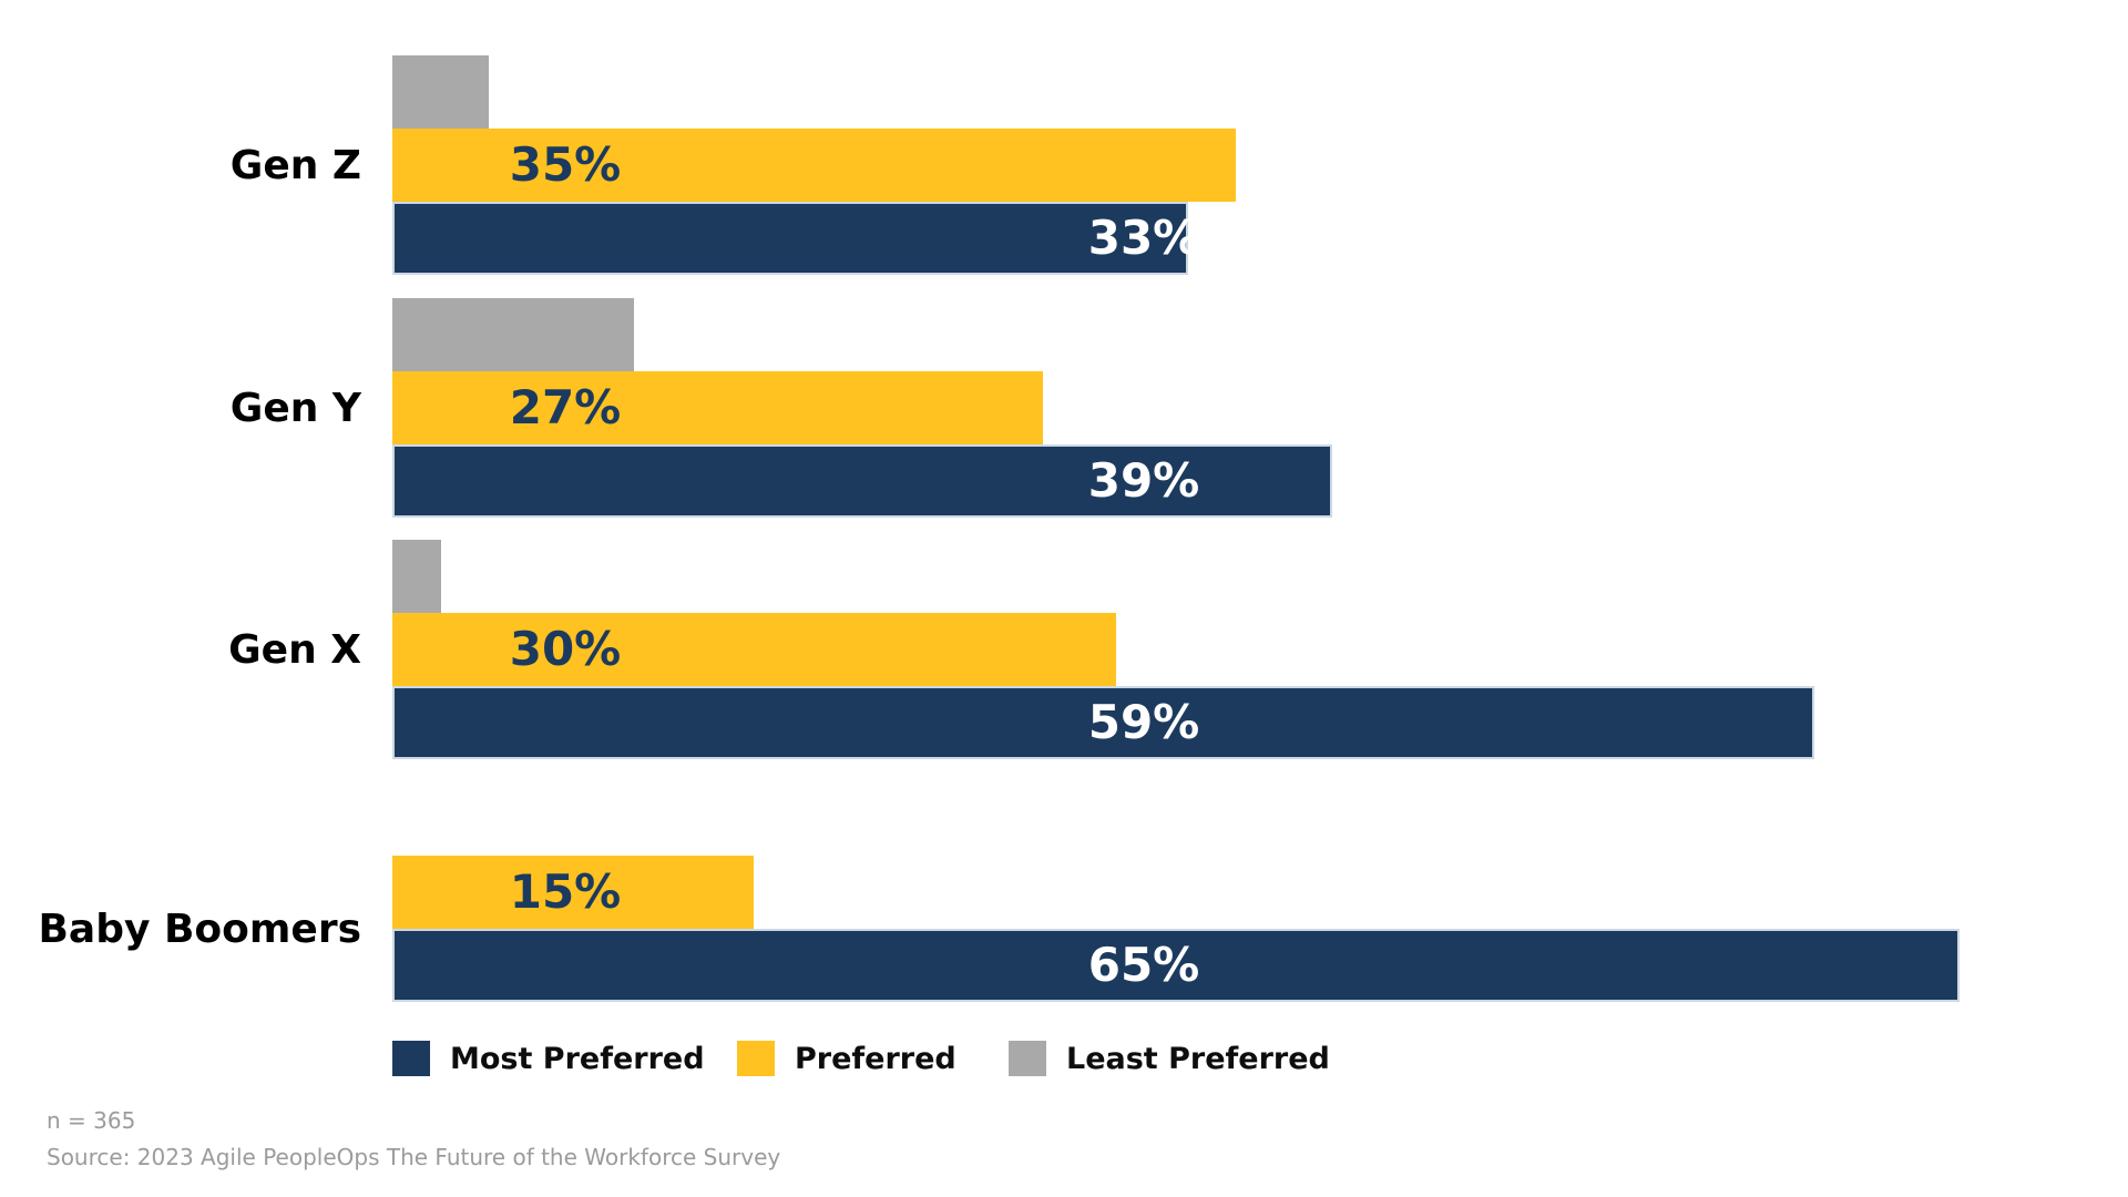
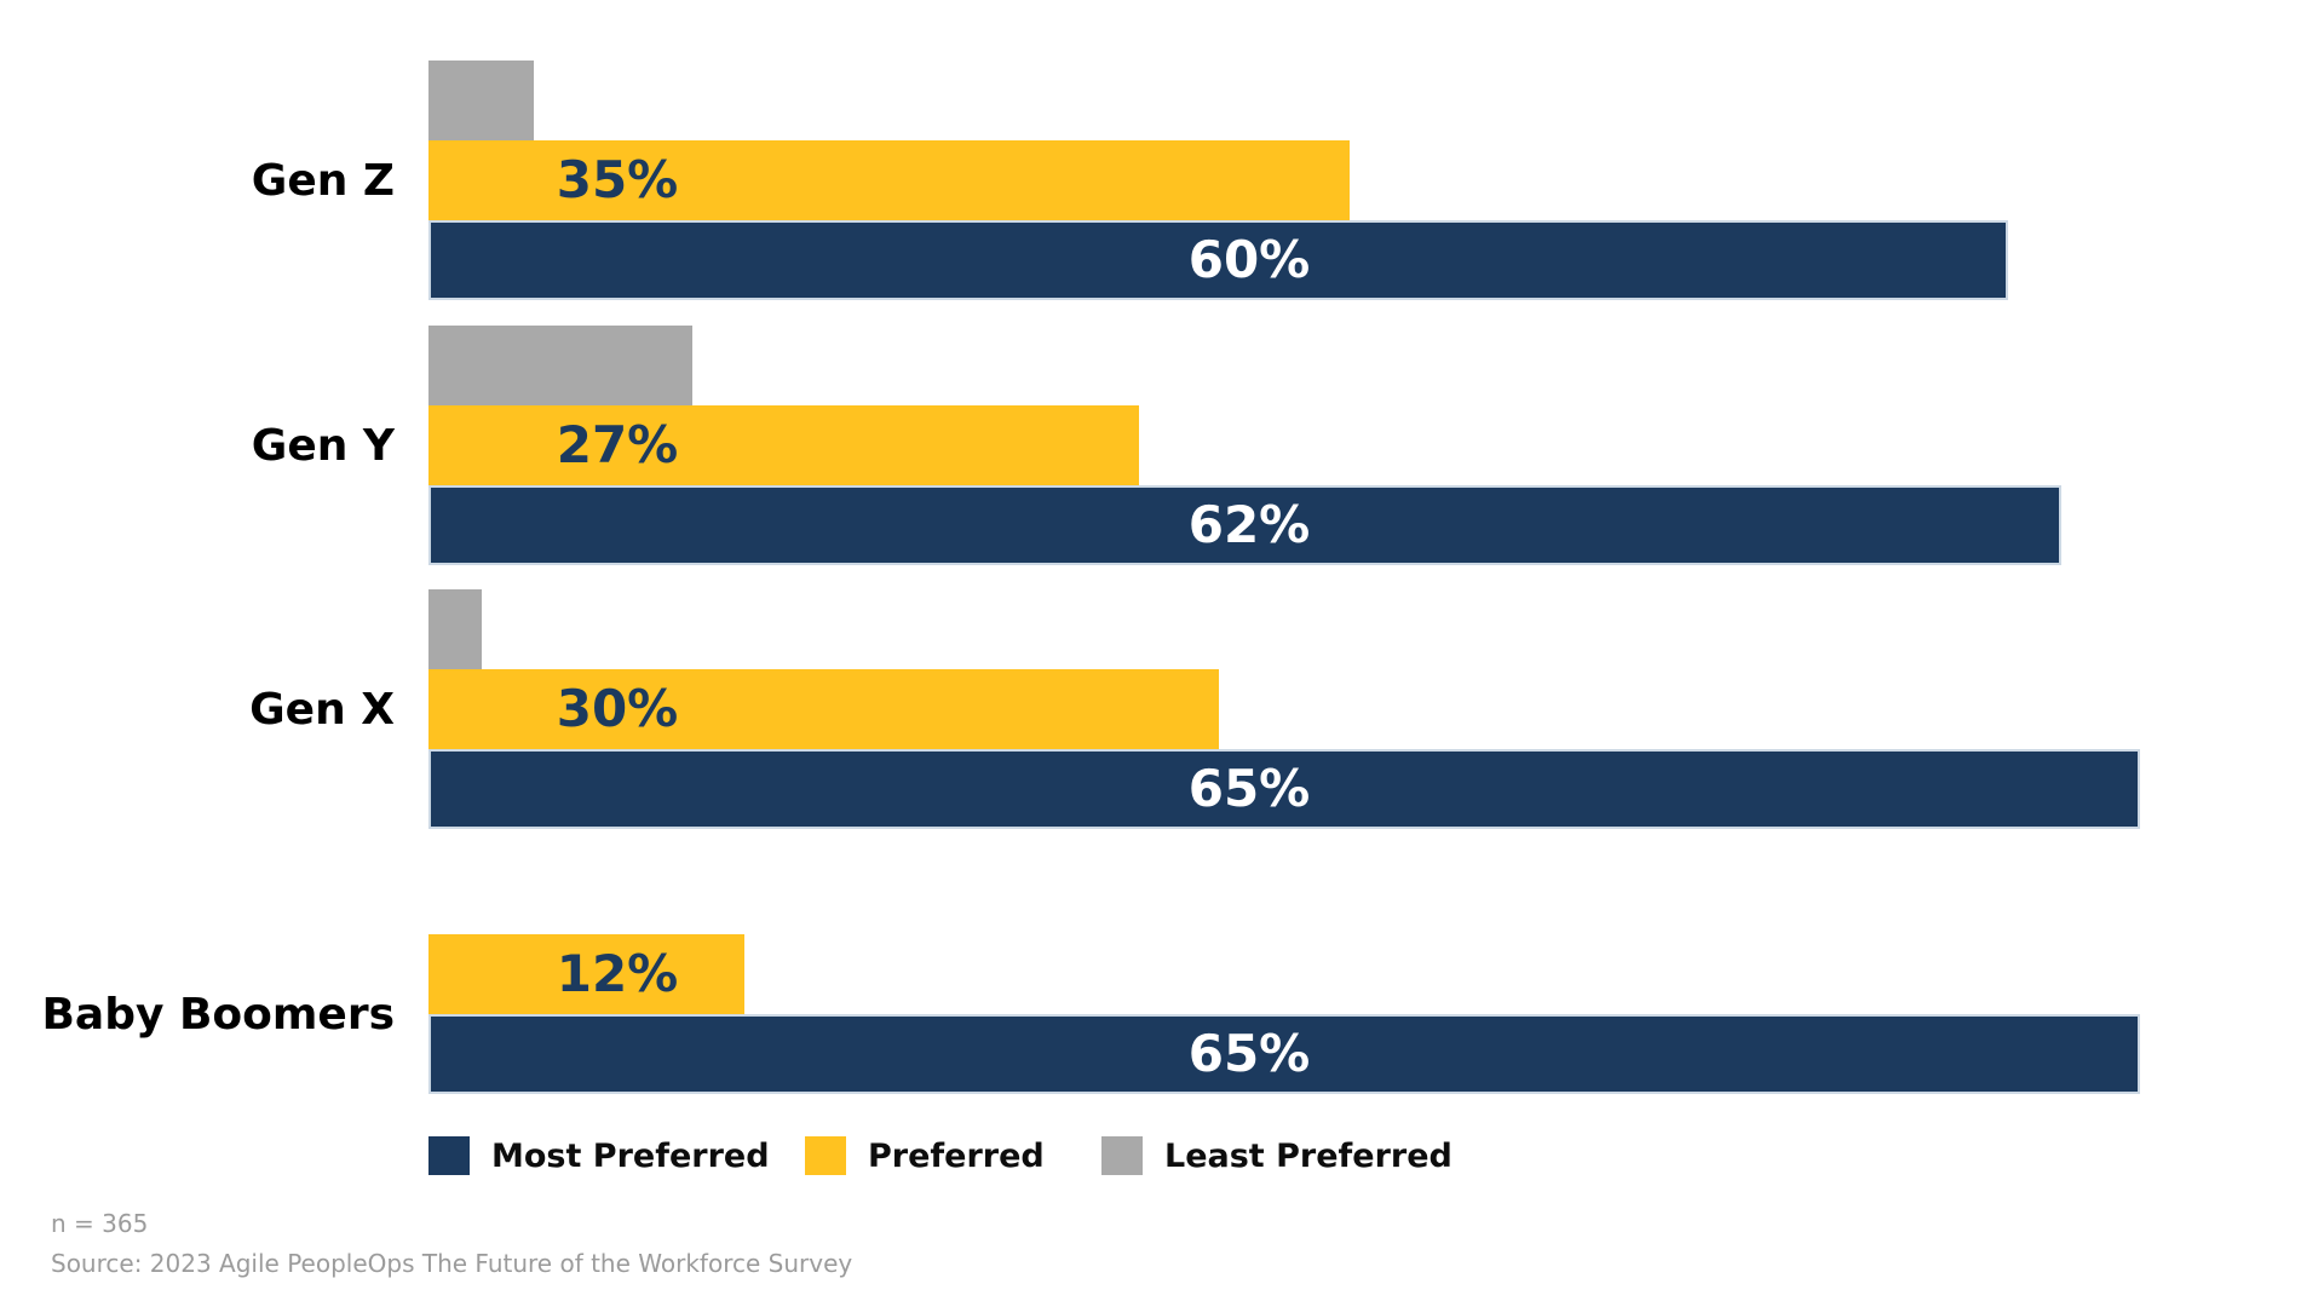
Most Preferred/Gen Z: 33% -> 60%
Most Preferred/Gen Y: 39% -> 62%
Most Preferred/Gen X: 59% -> 65%
Preferred/Baby Boomers: 15% -> 12%
